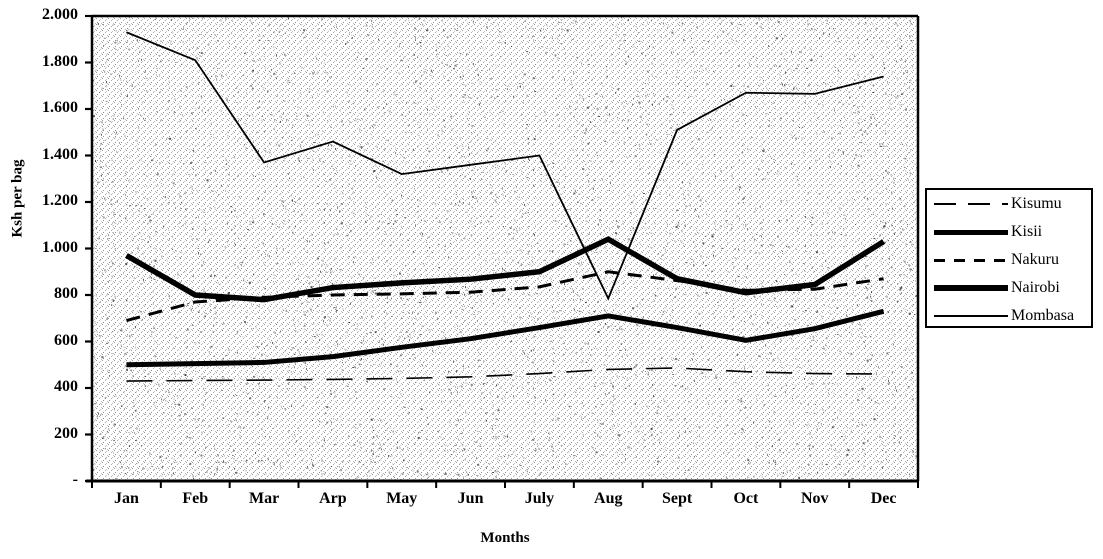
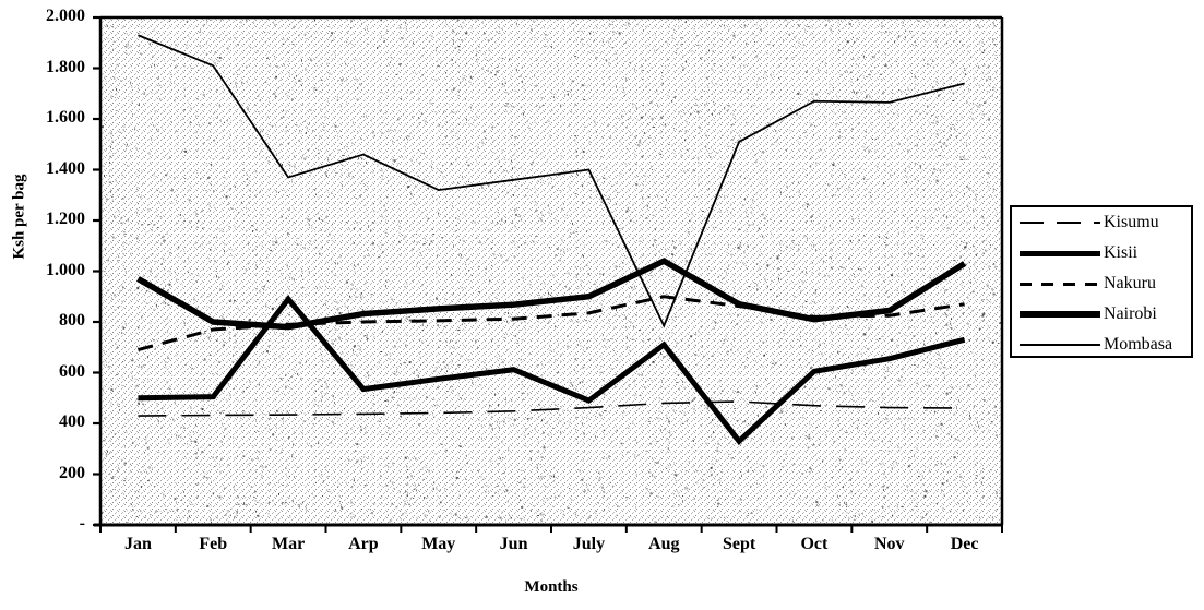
Kisii/Mar: 510 -> 890
Kisii/July: 660 -> 490
Kisii/Sept: 660 -> 330
